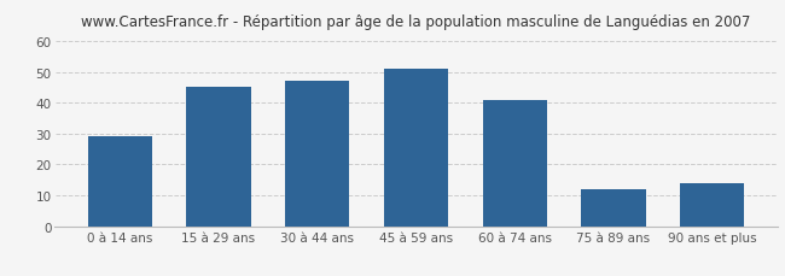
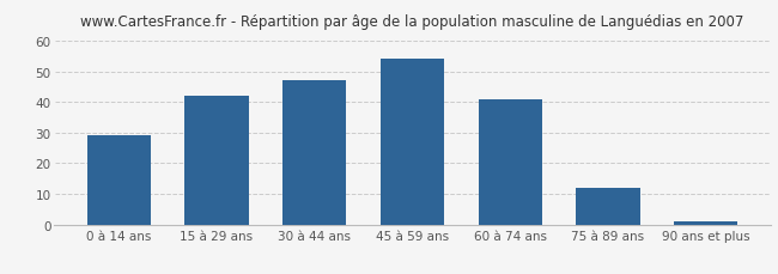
15 à 29 ans: 45 -> 42
45 à 59 ans: 51 -> 54
90 ans et plus: 14 -> 1
